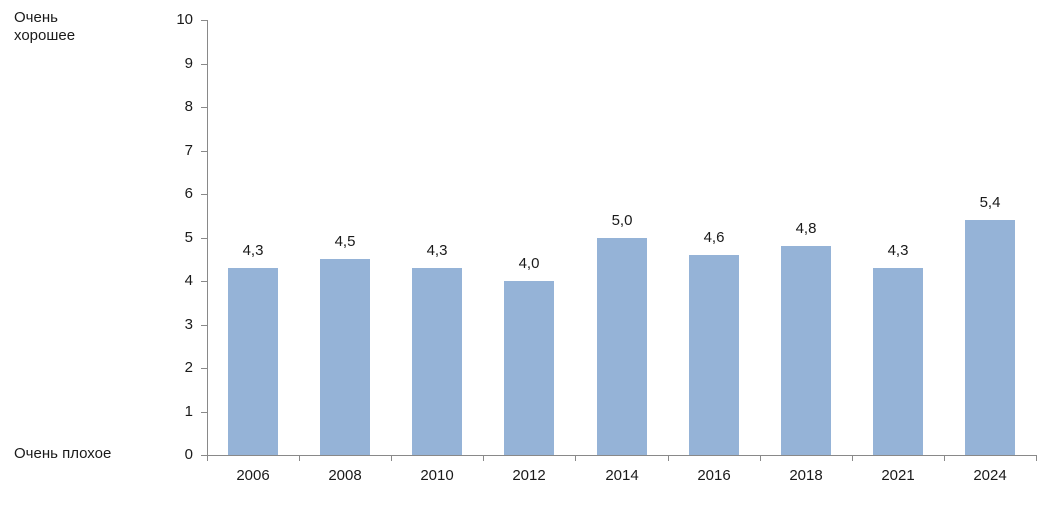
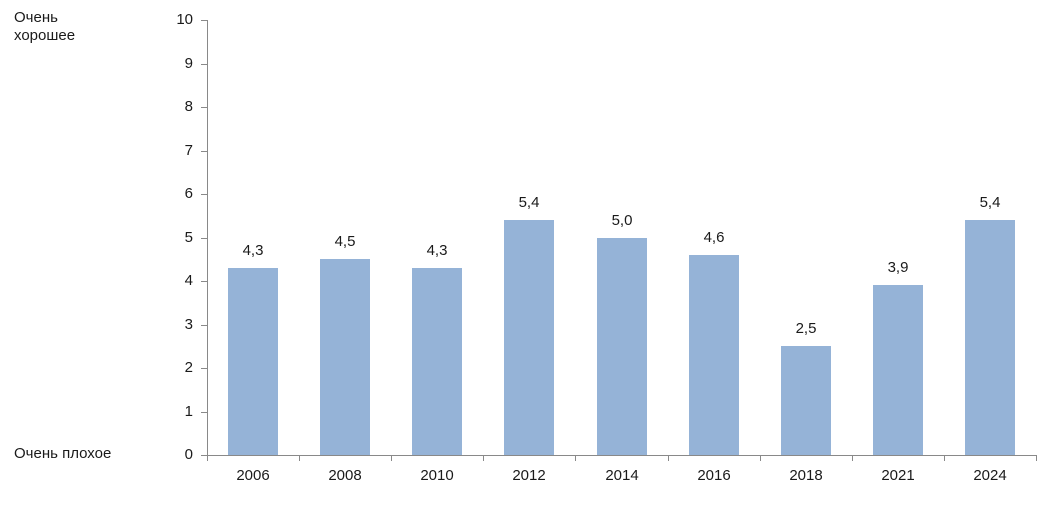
2012: 4,0 -> 5,4
2018: 4,8 -> 2,5
2021: 4,3 -> 3,9
